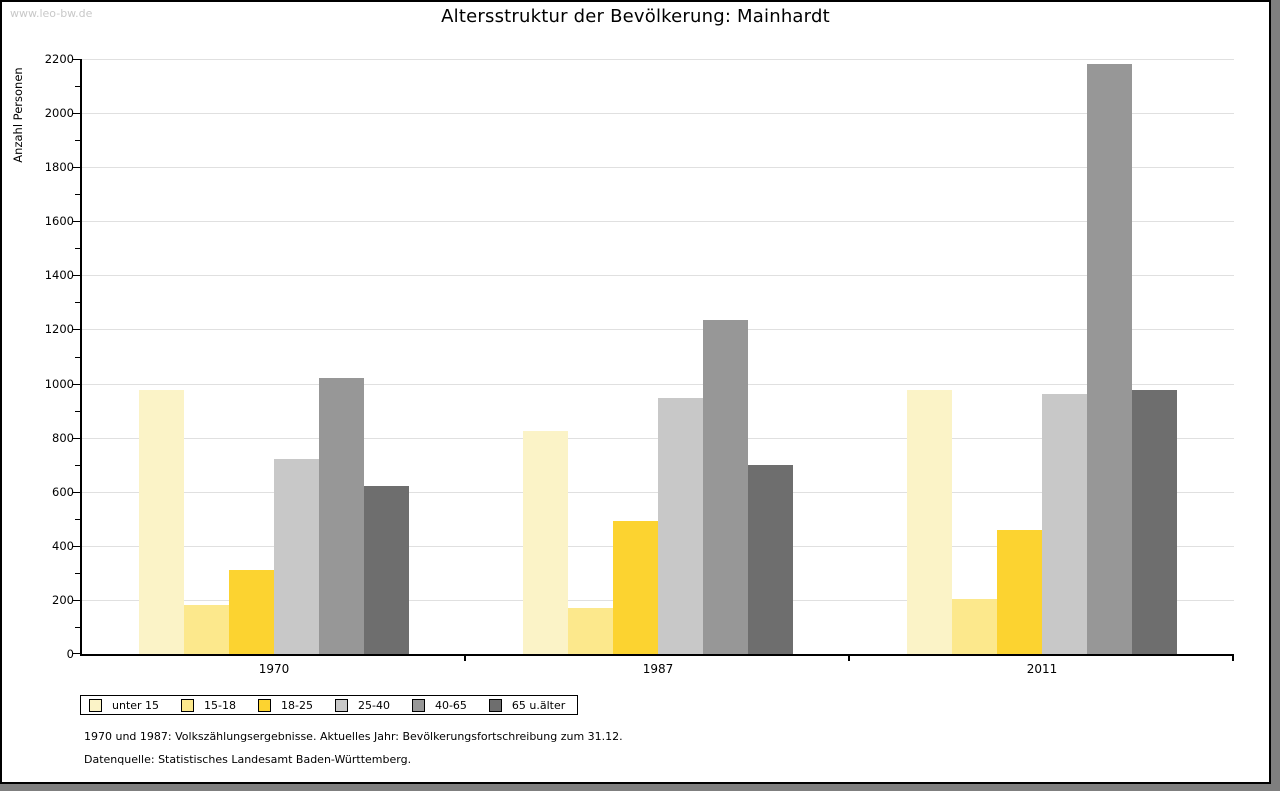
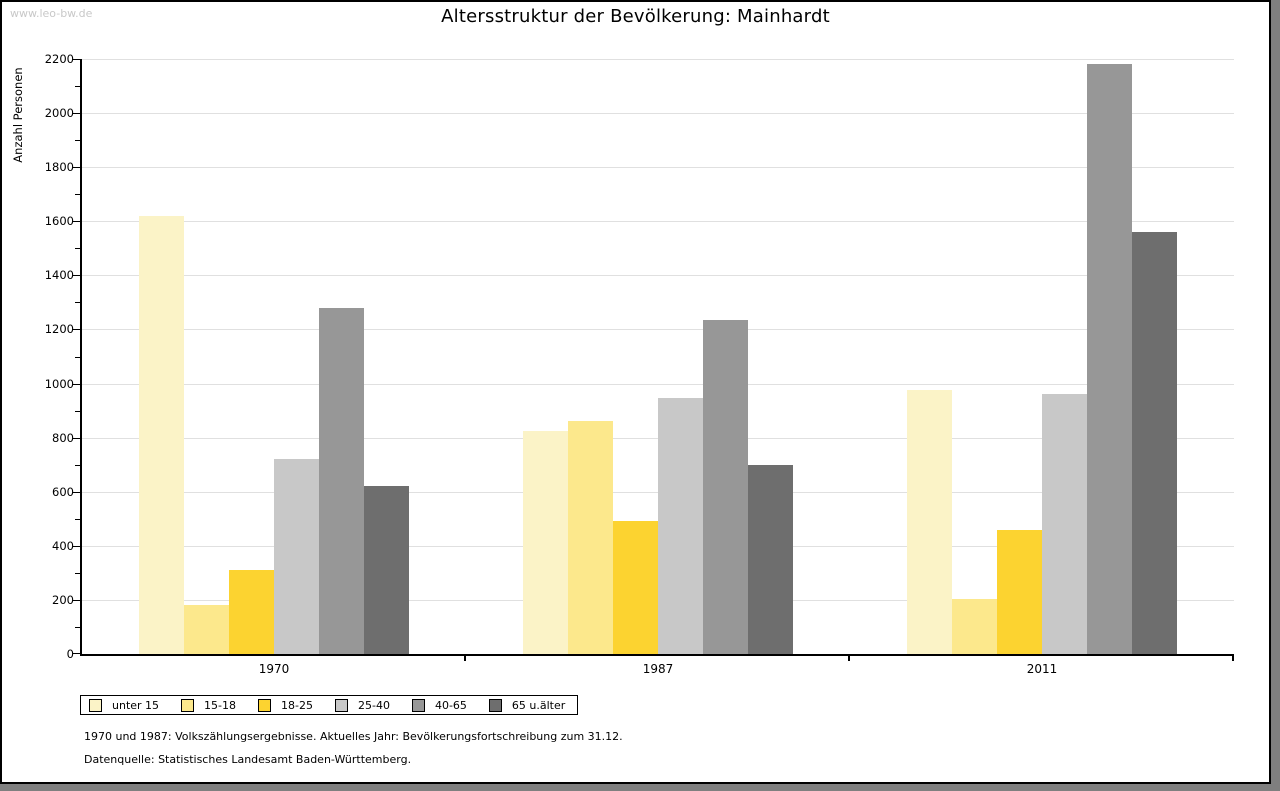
unter 15/1970: 980 -> 1620
40-65/1970: 1020 -> 1280
15-18/1987: 170 -> 860
65 u.älter/2011: 980 -> 1560
